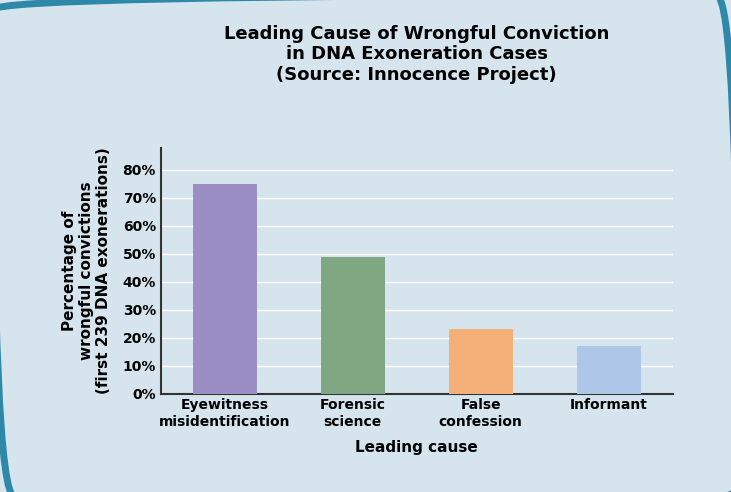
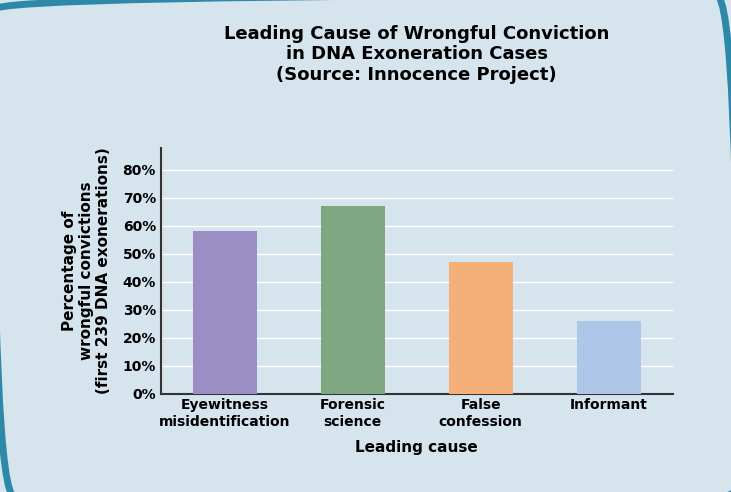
Eyewitness misidentification: 75% -> 58%
Forensic science: 49% -> 67%
False confession: 23% -> 47%
Informant: 17% -> 26%
